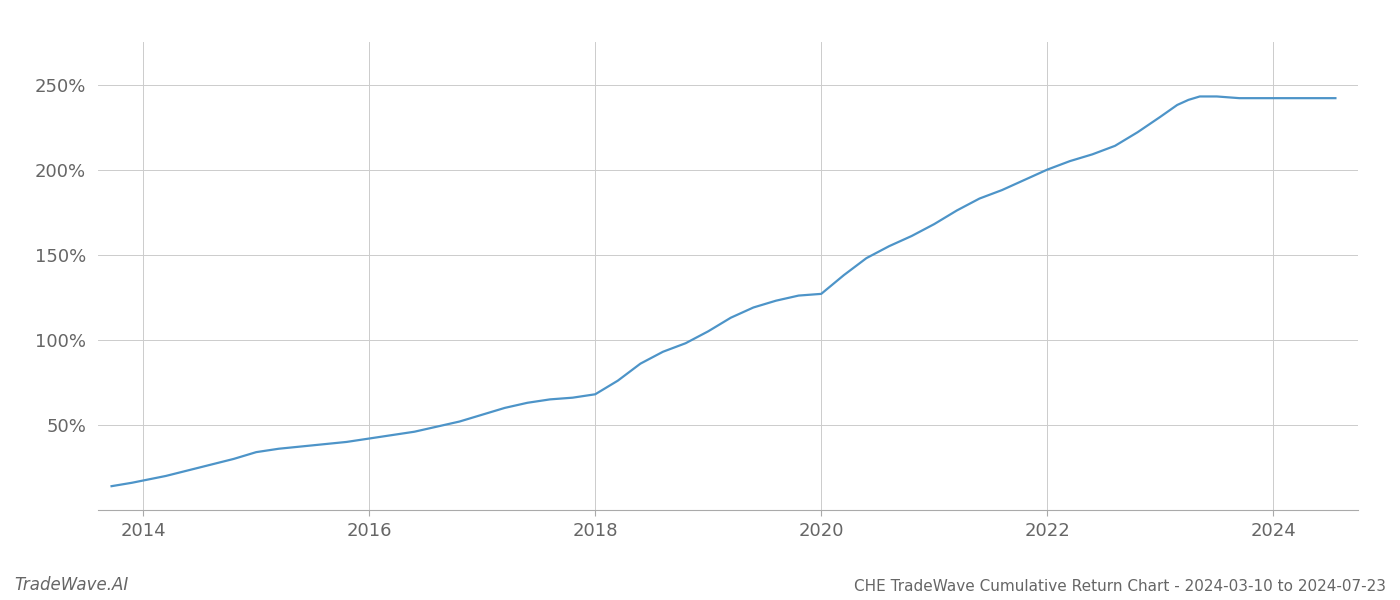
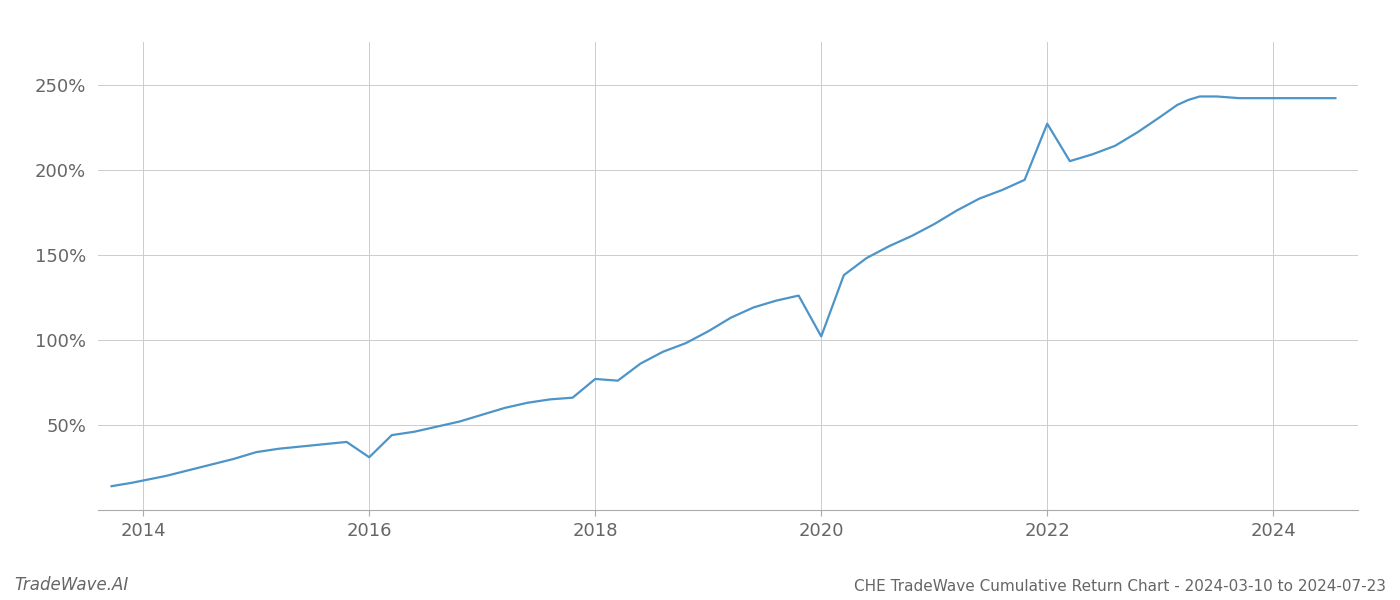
2016: 42% -> 31%
2018: 68% -> 77%
2020: 127% -> 102%
2022: 200% -> 227%
